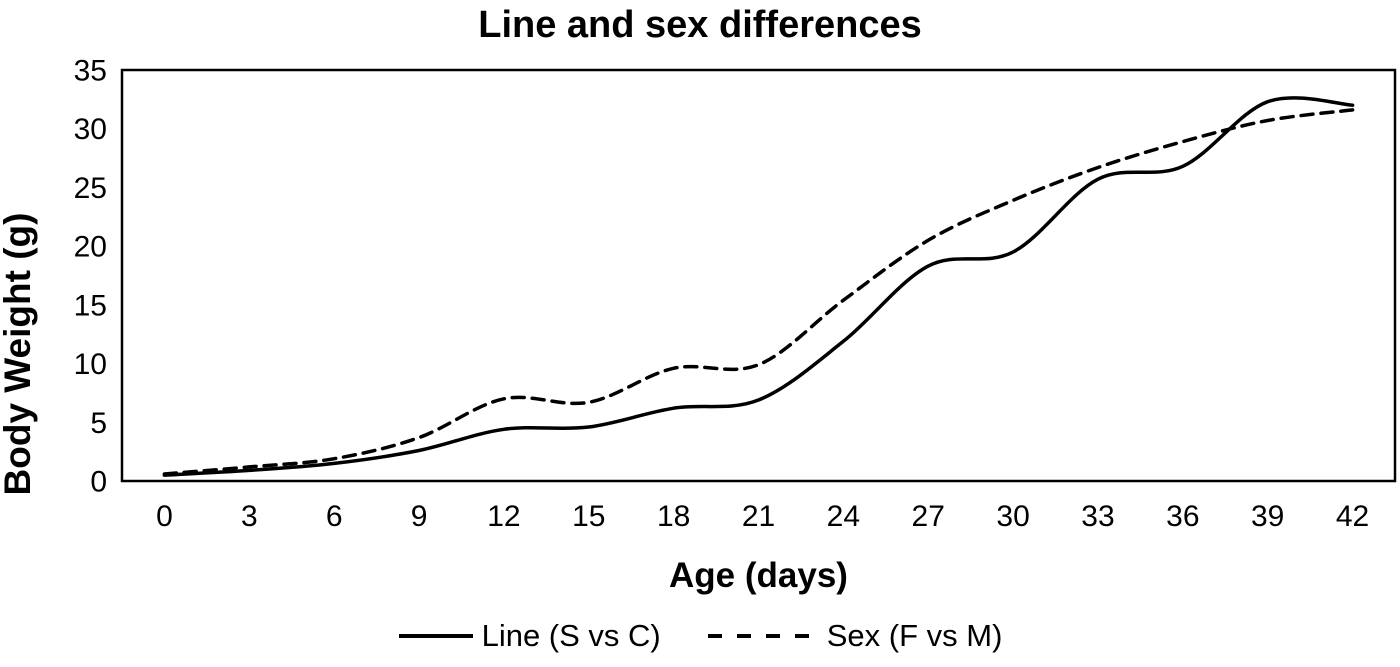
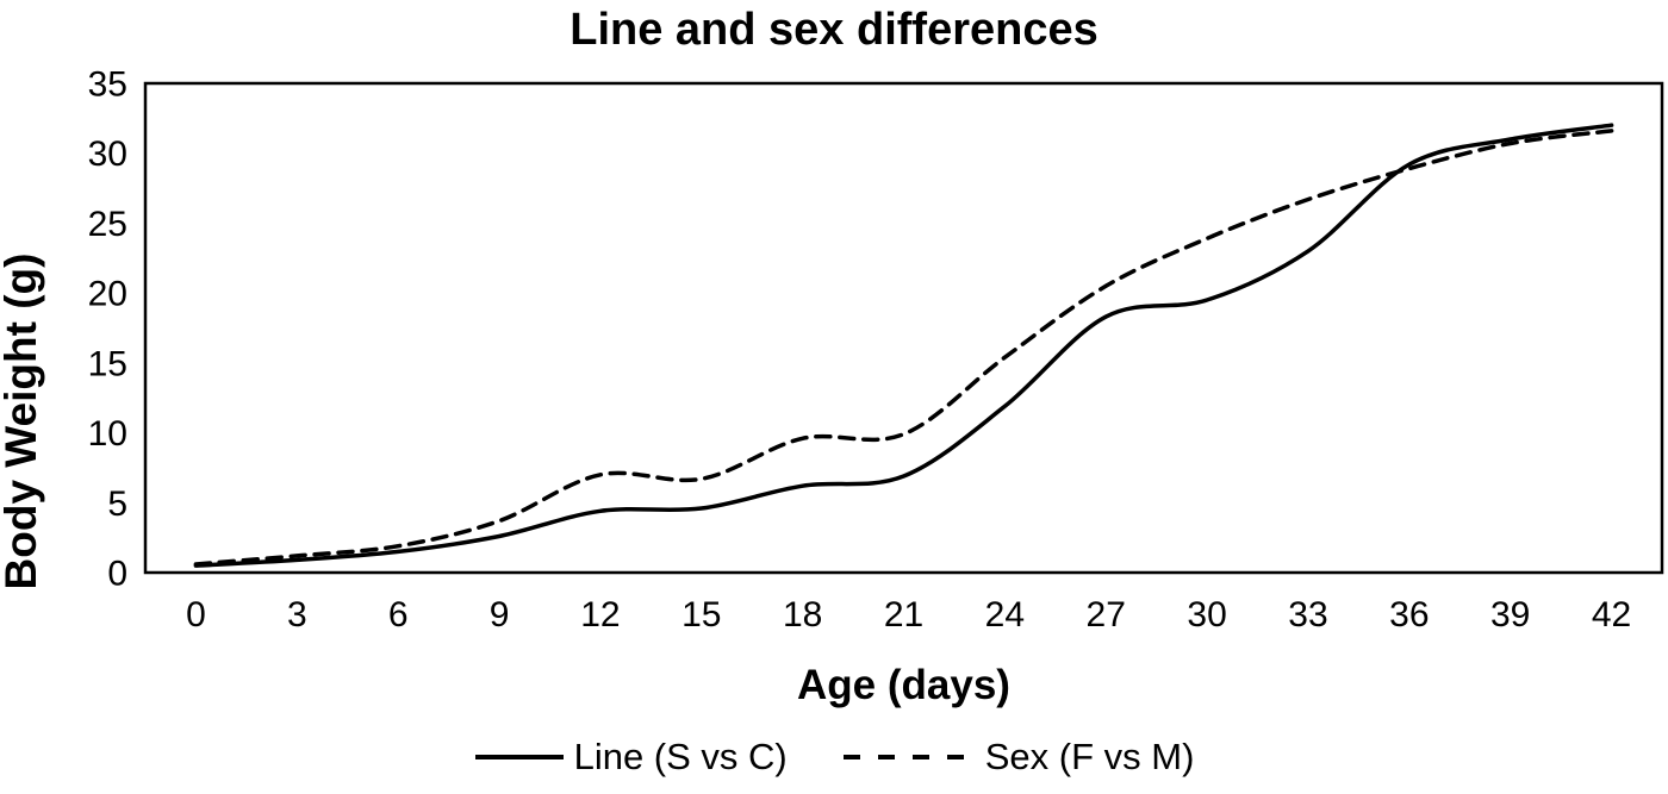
Line (S vs C)/33: 25.7 -> 23.0
Line (S vs C)/36: 26.8 -> 29.2
Line (S vs C)/39: 32.3 -> 31.0
